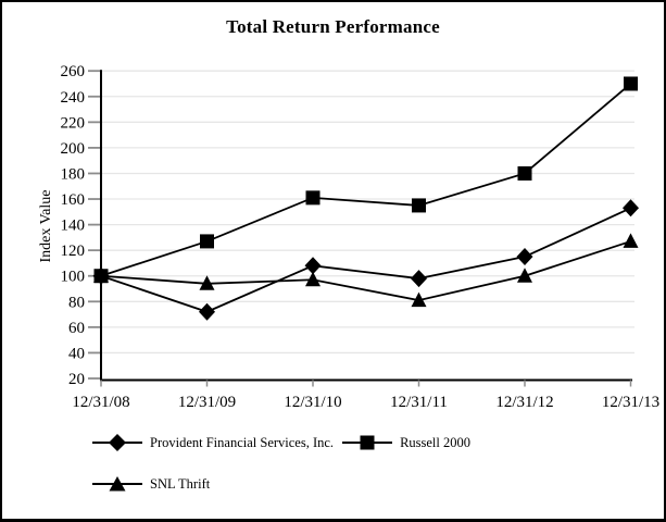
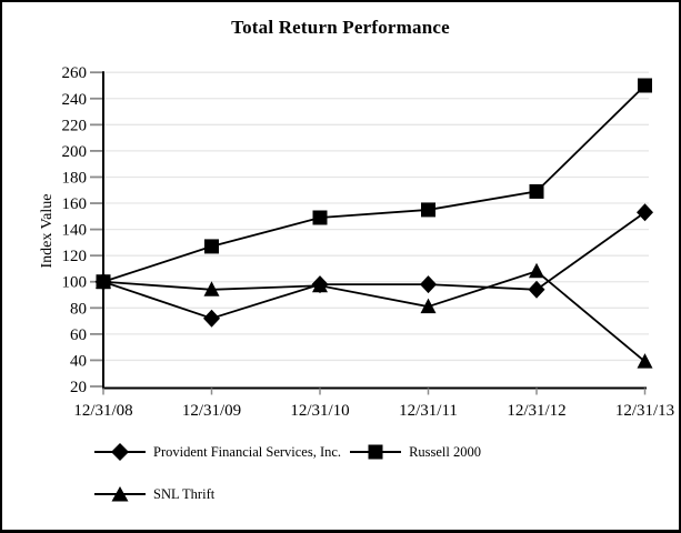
Provident Financial Services, Inc./12/31/10: 108 -> 98
Russell 2000/12/31/10: 161 -> 149
Provident Financial Services, Inc./12/31/12: 115 -> 94
Russell 2000/12/31/12: 180 -> 169
SNL Thrift/12/31/12: 100 -> 108
SNL Thrift/12/31/13: 127 -> 39
